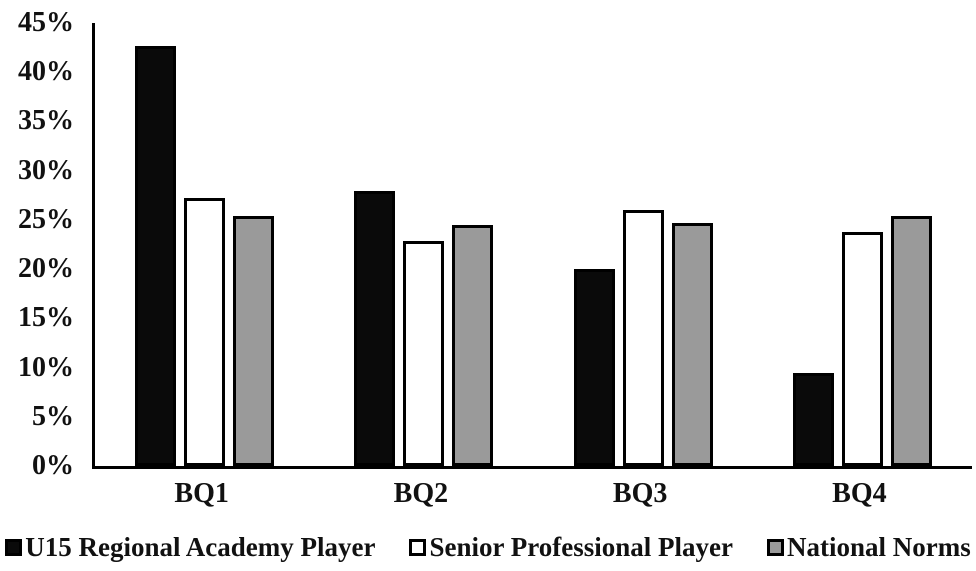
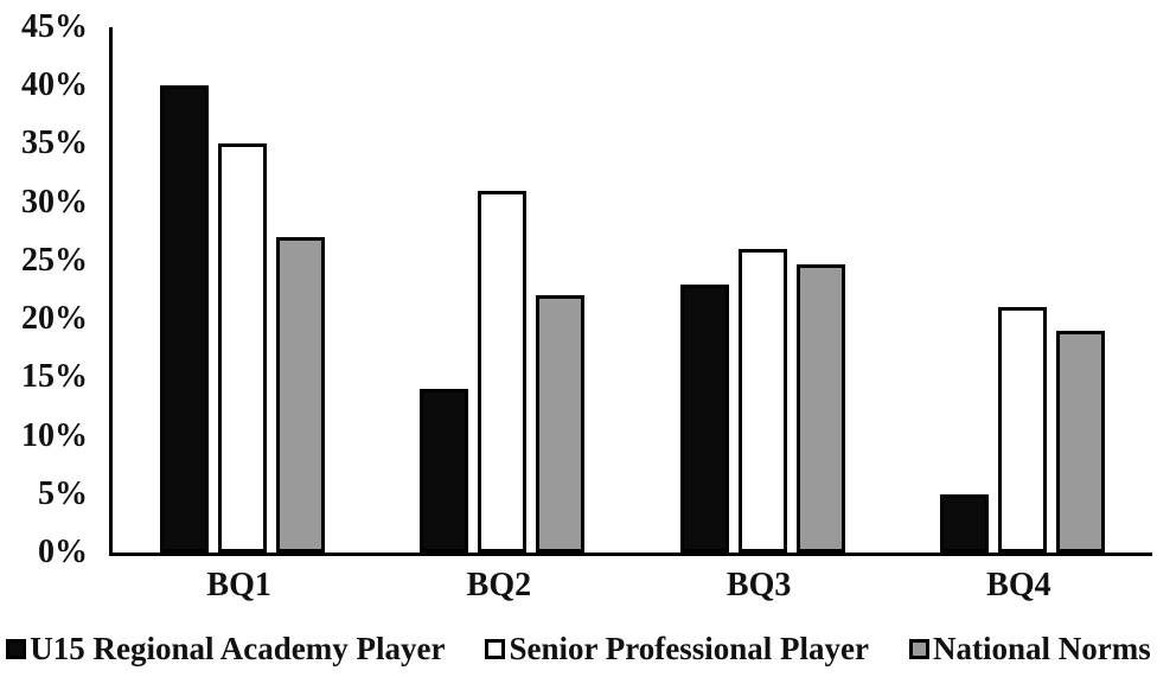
U15 Regional Academy Player/BQ1: 43% -> 40%
Senior Professional Player/BQ1: 27% -> 35%
National Norms/BQ1: 25% -> 27%
U15 Regional Academy Player/BQ2: 28% -> 14%
Senior Professional Player/BQ2: 23% -> 31%
National Norms/BQ2: 24% -> 22%
U15 Regional Academy Player/BQ3: 20% -> 23%
U15 Regional Academy Player/BQ4: 10% -> 5%
Senior Professional Player/BQ4: 24% -> 21%
National Norms/BQ4: 25% -> 19%
